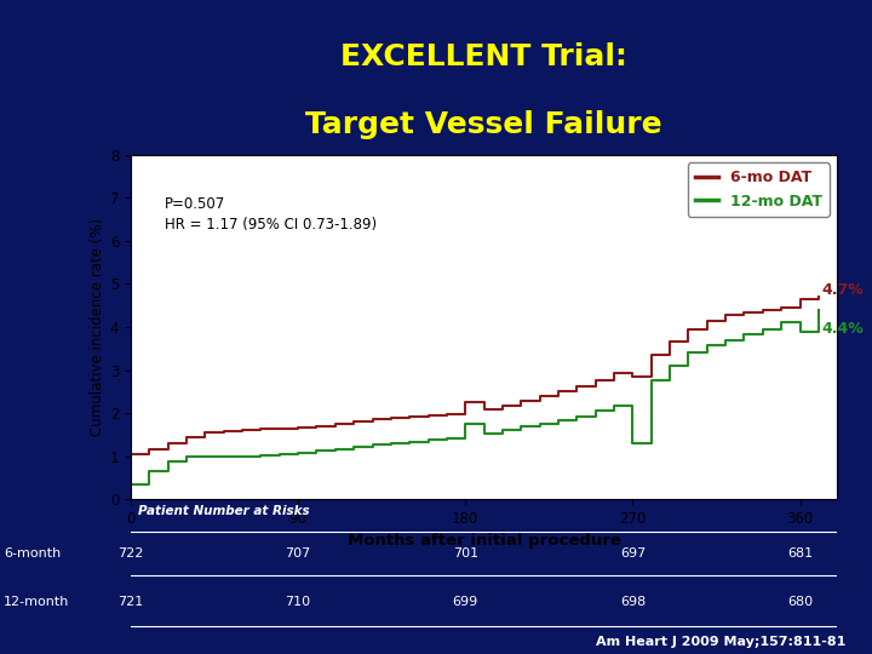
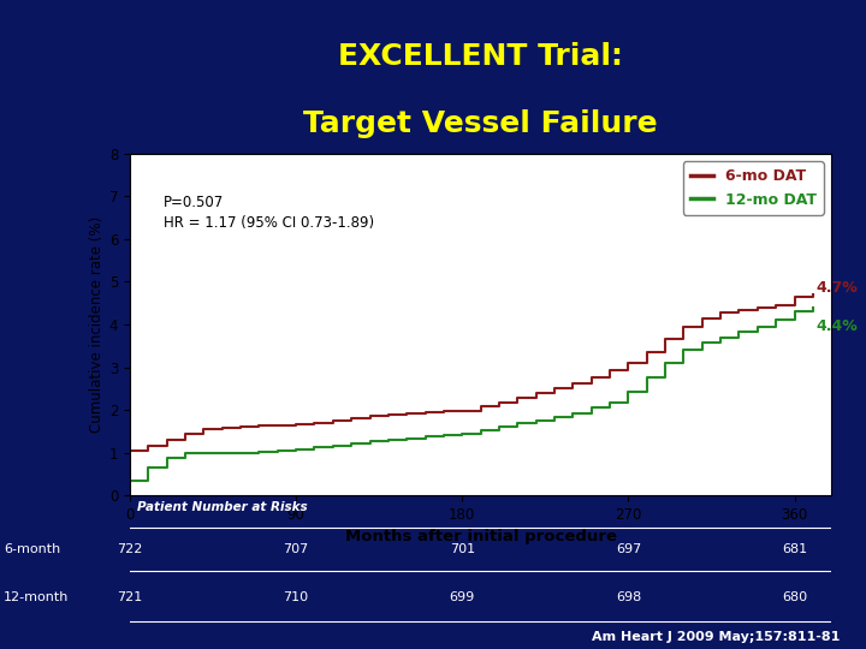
6-mo DAT/180: 2.25 -> 1.98
12-mo DAT/180: 1.75 -> 1.44
6-mo DAT/270: 2.85 -> 3.10
12-mo DAT/270: 1.30 -> 2.42
12-mo DAT/360: 3.90 -> 4.30
